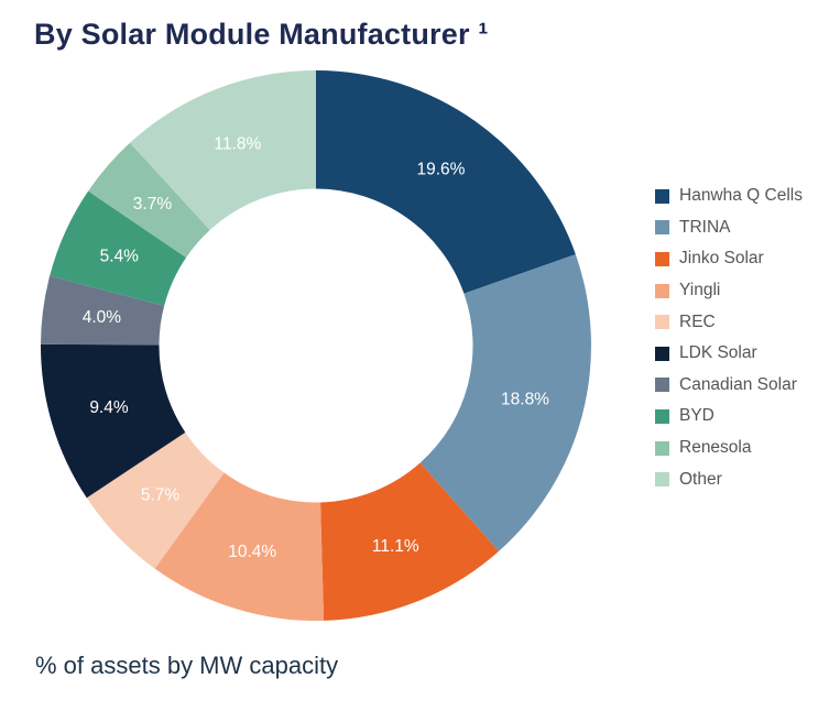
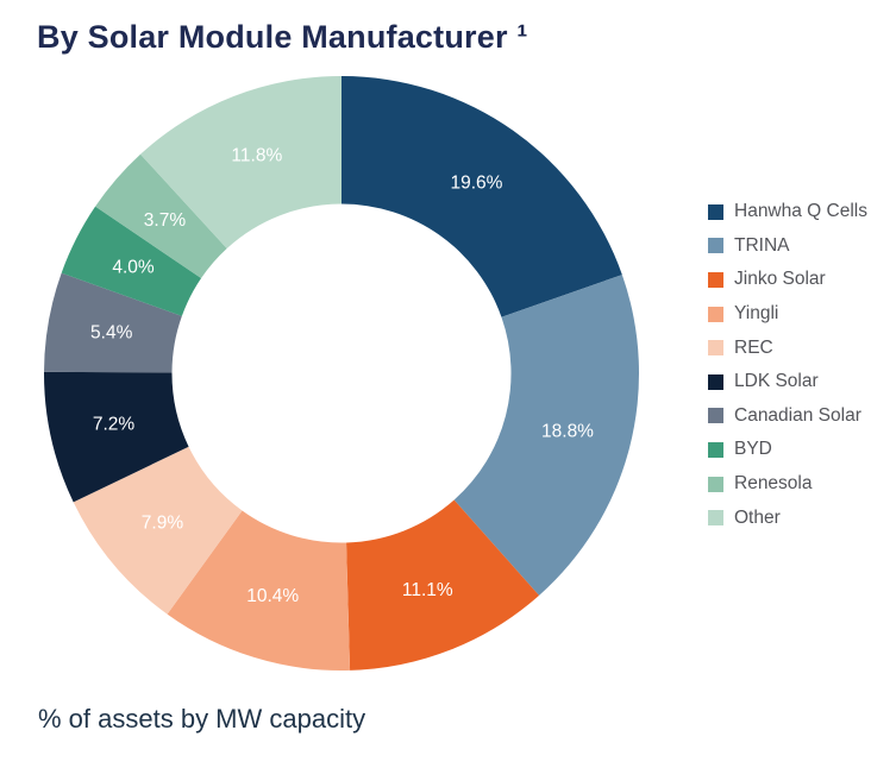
REC: 5.7% -> 7.9%
LDK Solar: 9.4% -> 7.2%
Canadian Solar: 4.0% -> 5.4%
BYD: 5.4% -> 4.0%
